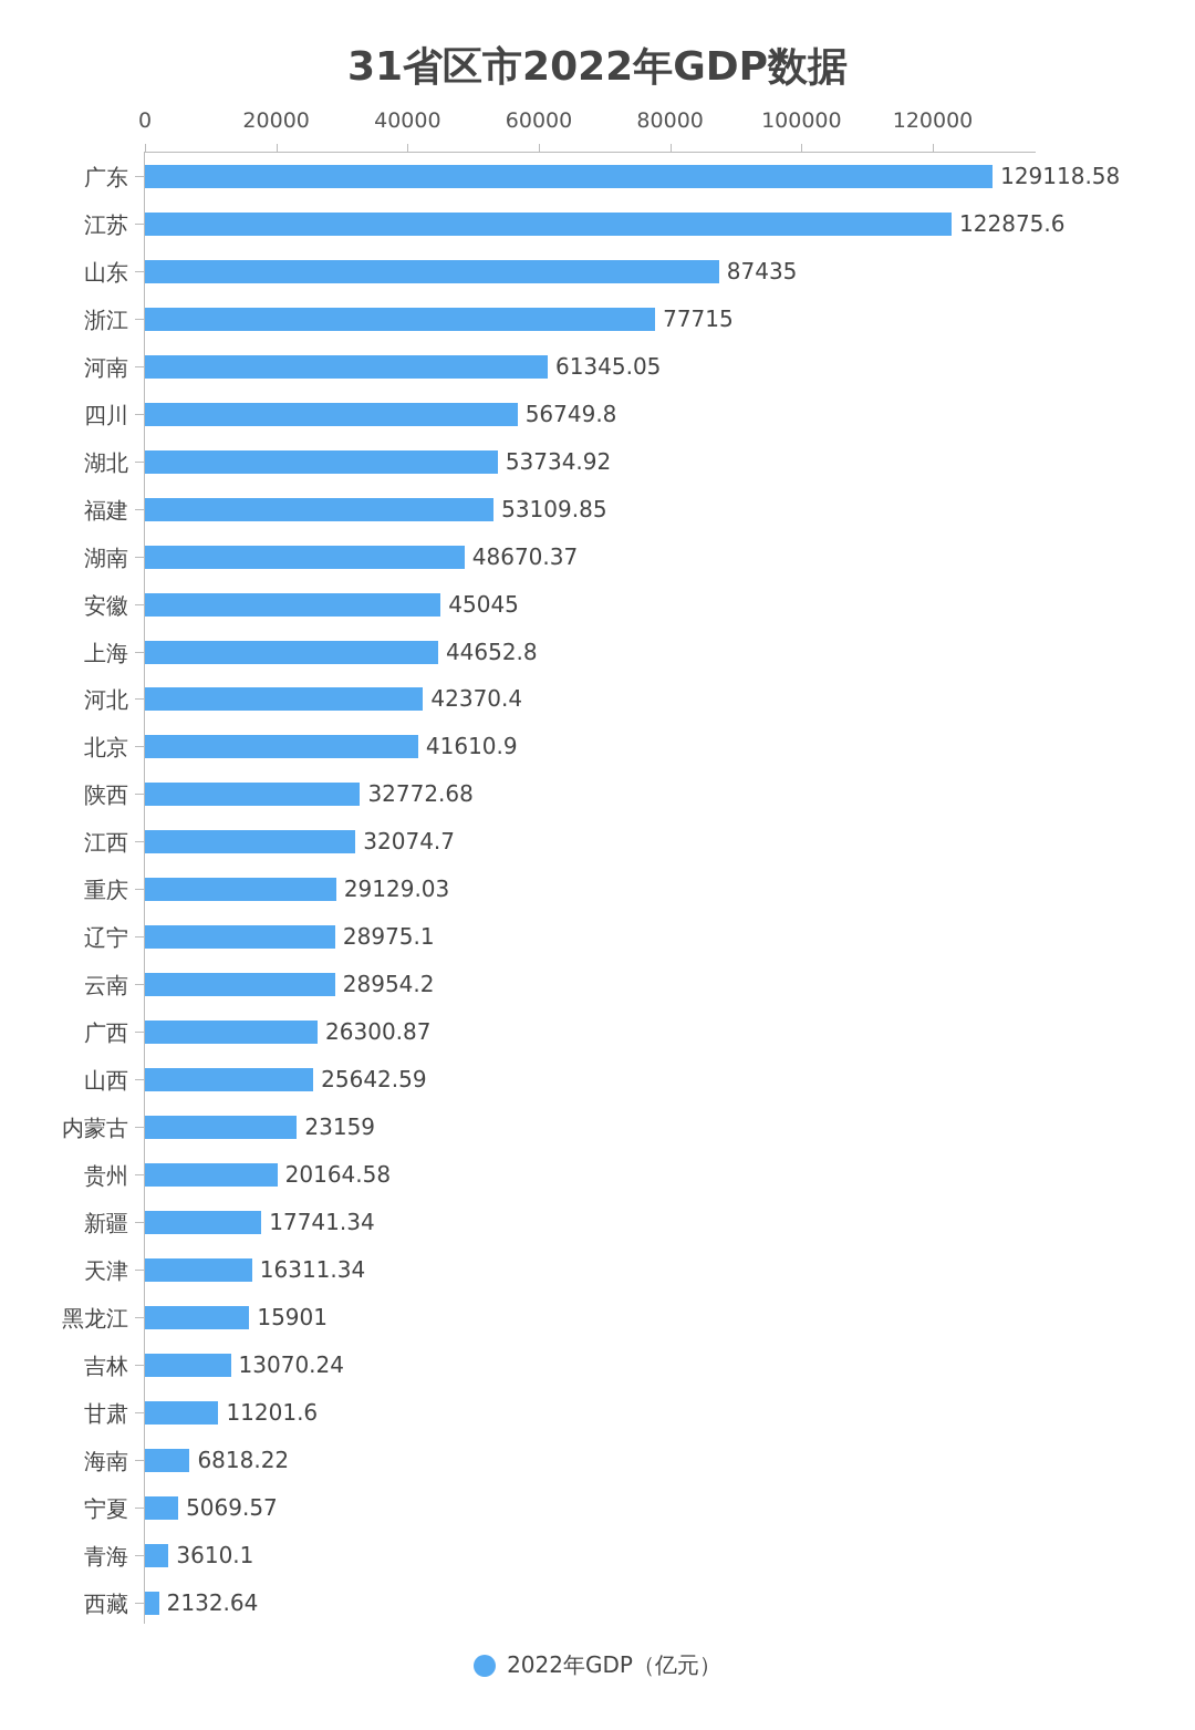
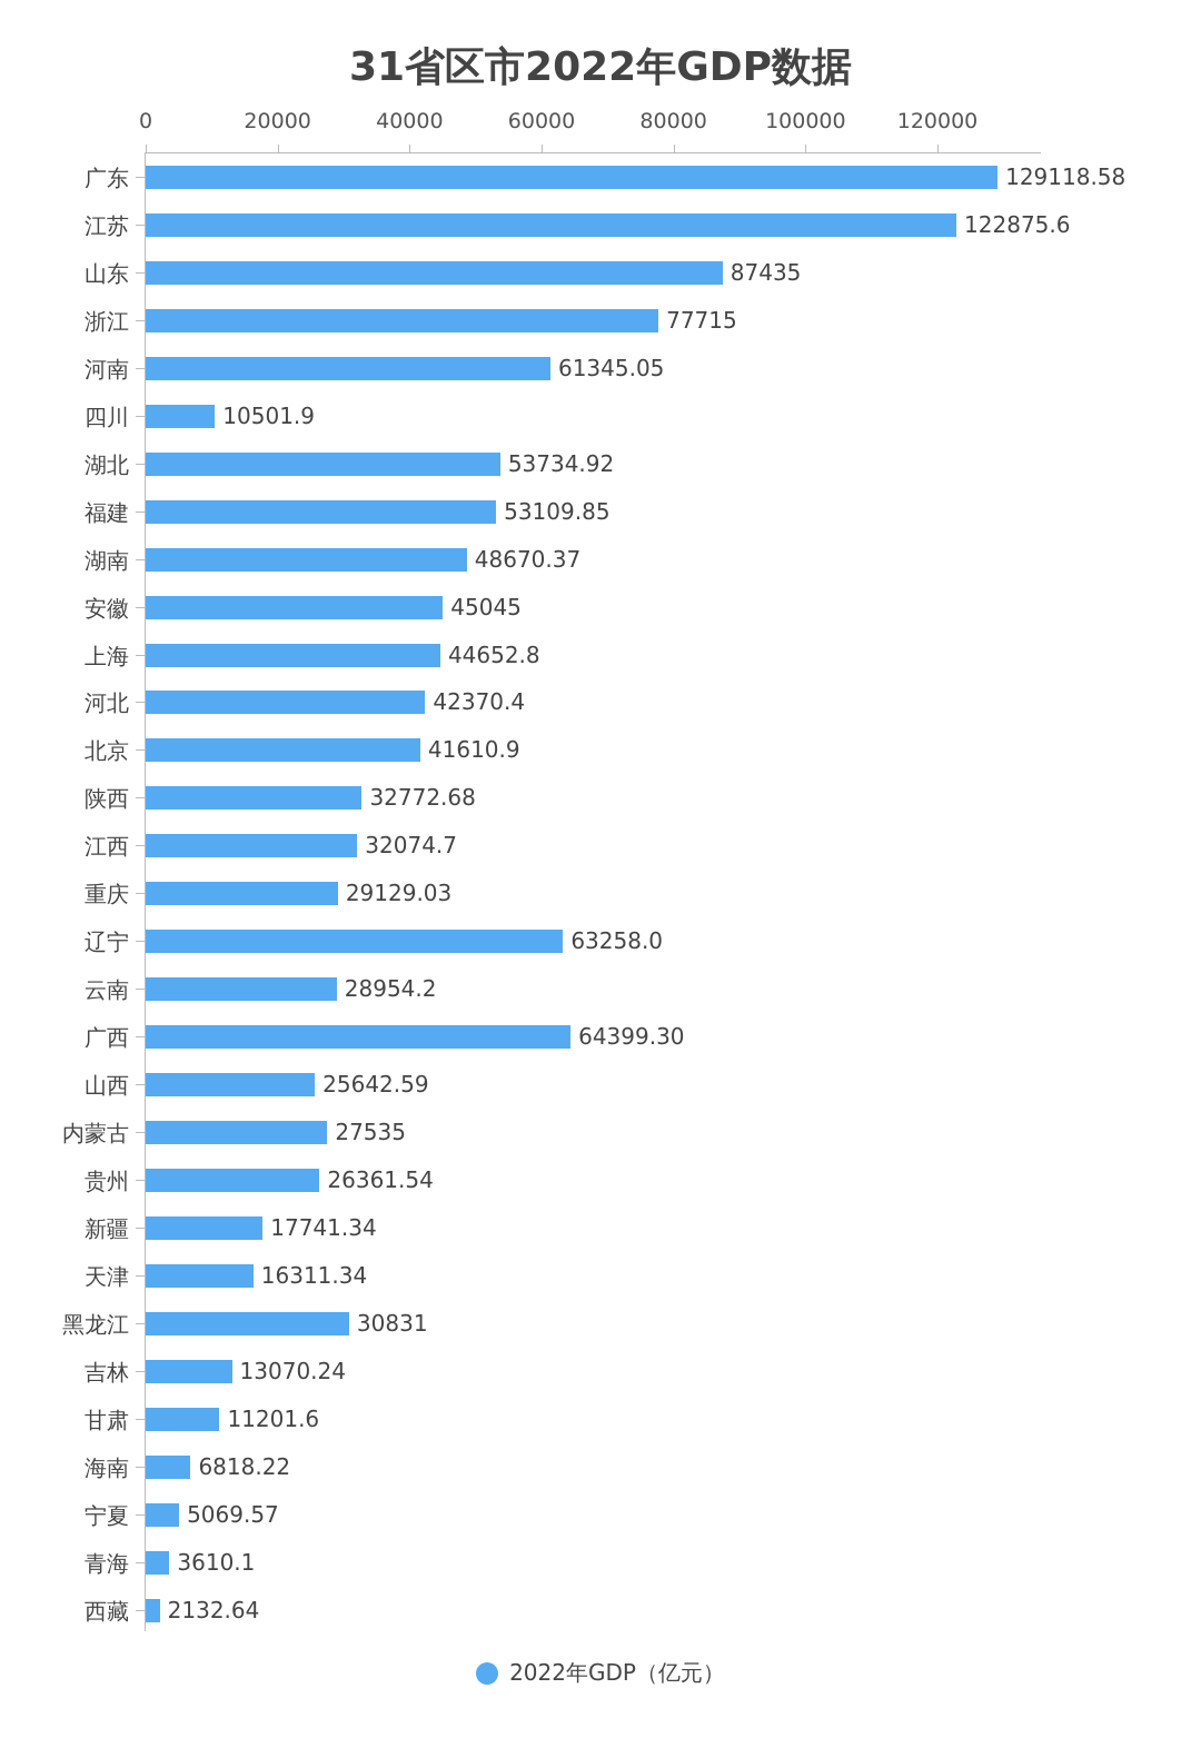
四川: 56749.8 -> 10501.9
辽宁: 28975.1 -> 63258.0
广西: 26300.87 -> 64399.30
内蒙古: 23159 -> 27535
贵州: 20164.58 -> 26361.54
黑龙江: 15901 -> 30831
